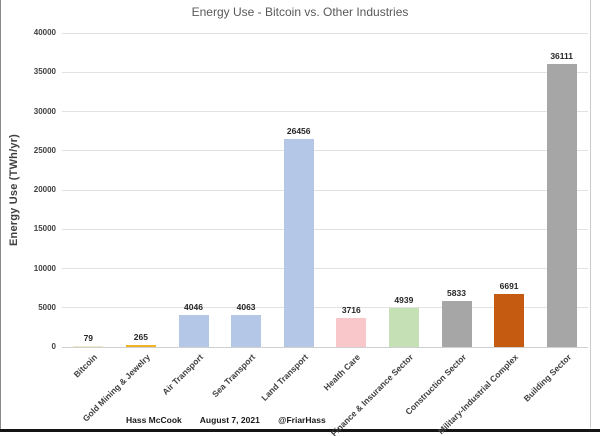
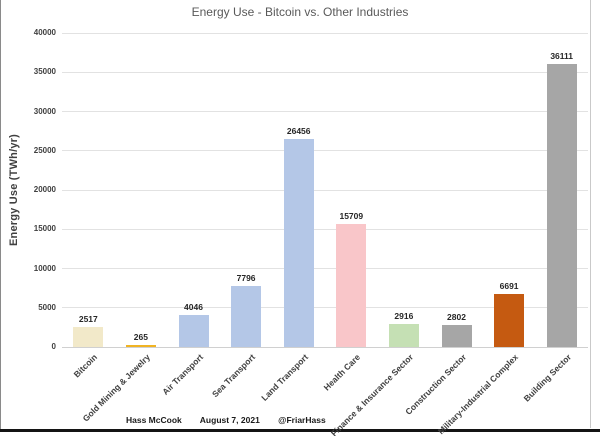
Bitcoin: 79 -> 2517
Sea Transport: 4063 -> 7796
Health Care: 3716 -> 15709
Finance & Insurance Sector: 4939 -> 2916
Construction Sector: 5833 -> 2802
